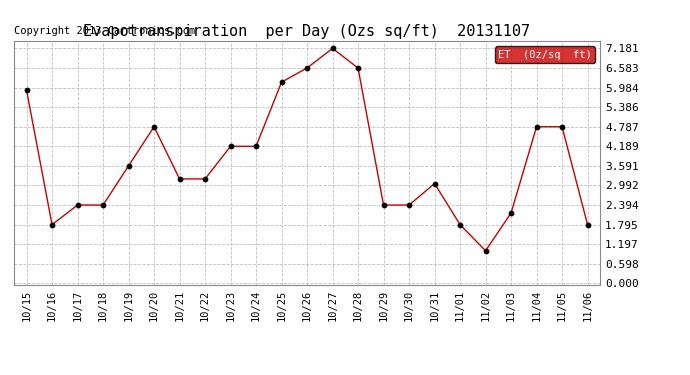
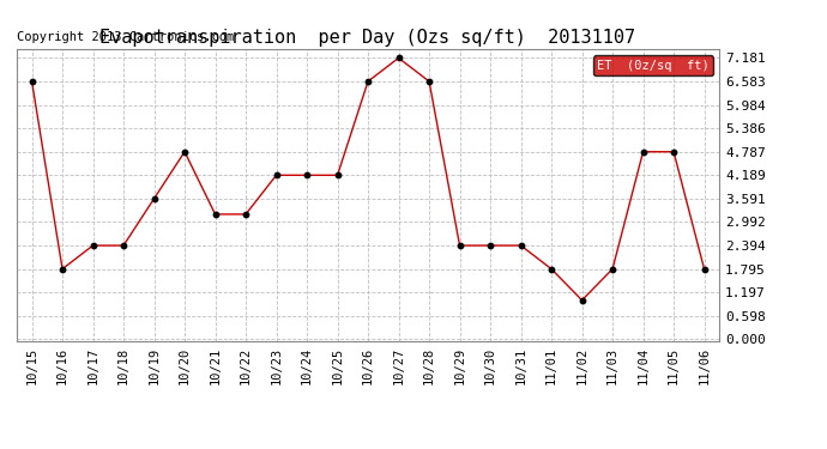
10/15: 5.90 -> 6.58
10/25: 6.15 -> 4.19
10/31: 3.05 -> 2.39
11/03: 2.15 -> 1.79
